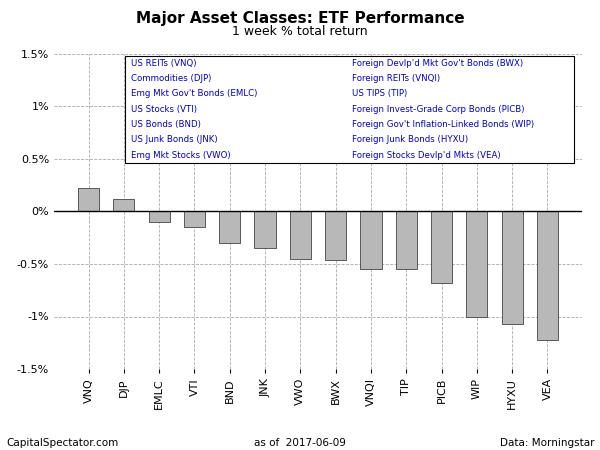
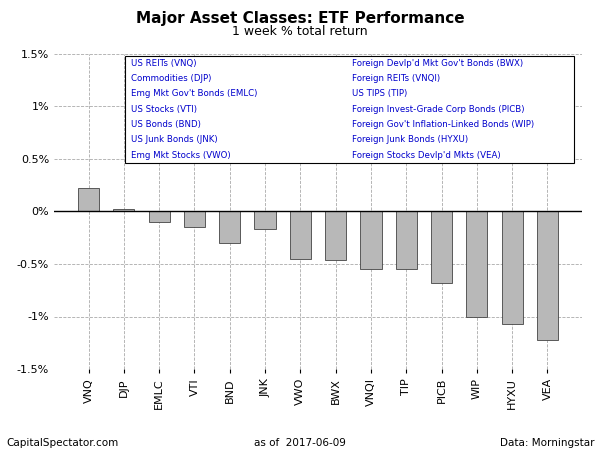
DJP: 0.12% -> 0.02%
JNK: -0.35% -> -0.17%
